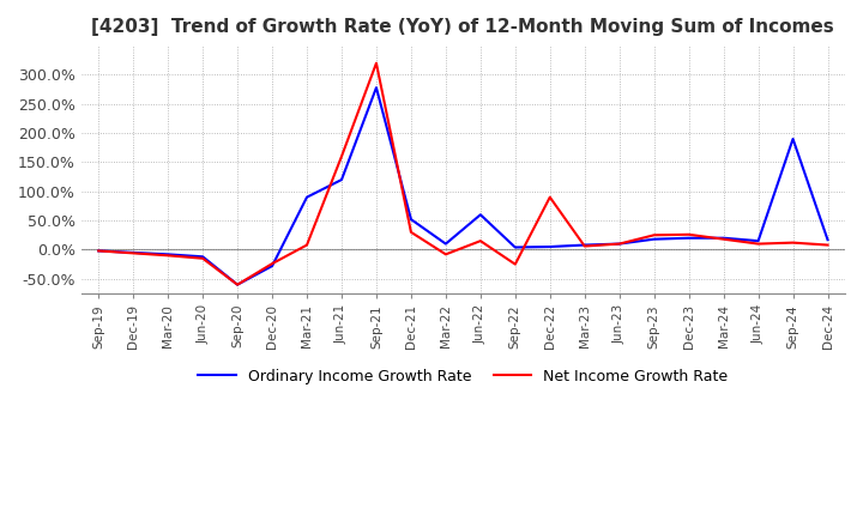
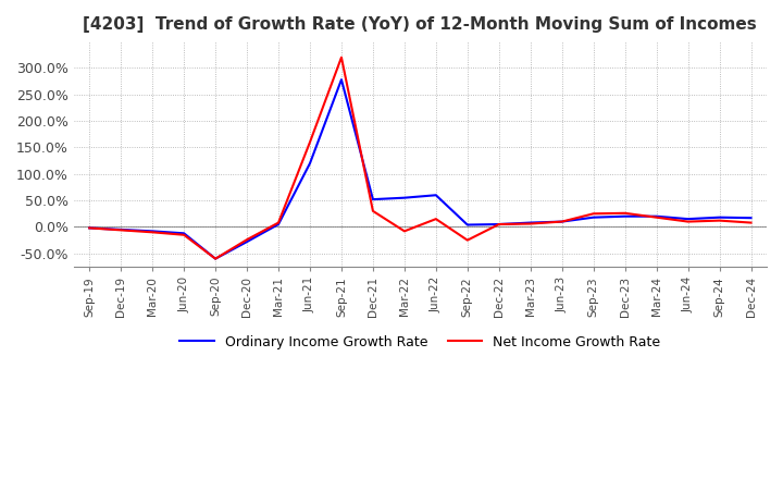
Ordinary Income Growth Rate/Mar-21: 90% -> 5%
Ordinary Income Growth Rate/Mar-22: 10% -> 55%
Net Income Growth Rate/Dec-22: 90% -> 5%
Ordinary Income Growth Rate/Sep-24: 190% -> 18%
